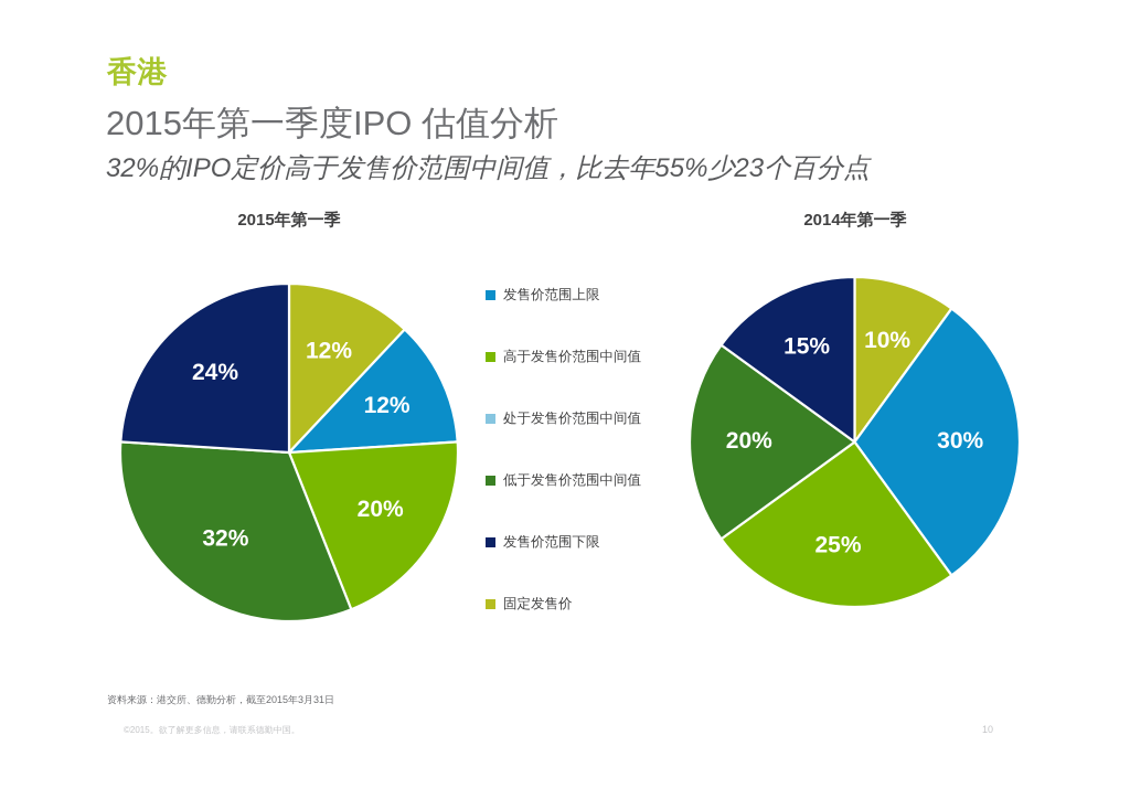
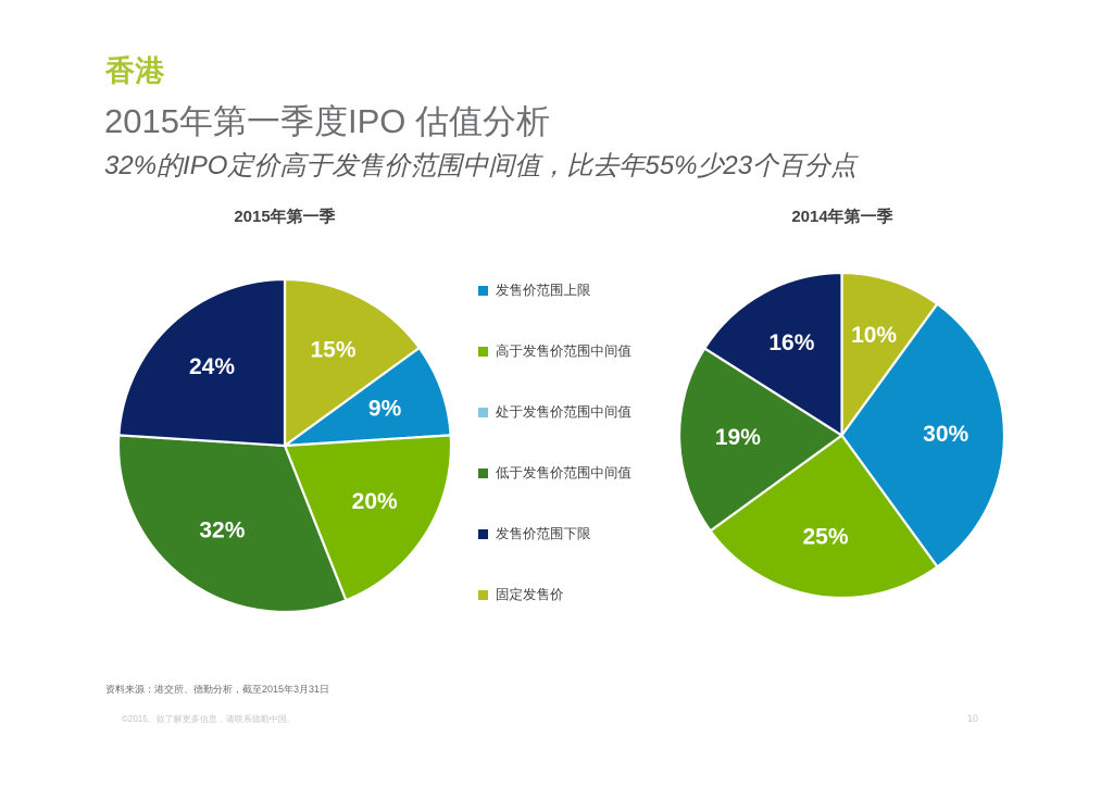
2015年第一季/固定发售价: 12% -> 15%
2015年第一季/发售价范围上限: 12% -> 9%
2014年第一季/低于发售价范围中间值: 20% -> 19%
2014年第一季/发售价范围下限: 15% -> 16%
